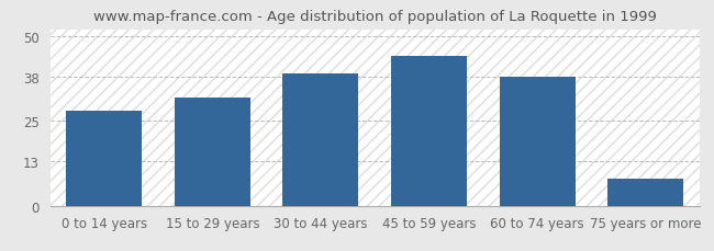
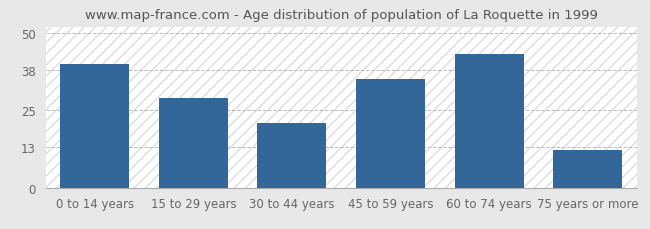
0 to 14 years: 28 -> 40
15 to 29 years: 32 -> 29
30 to 44 years: 39 -> 21
45 to 59 years: 44 -> 35
60 to 74 years: 38 -> 43
75 years or more: 8 -> 12
